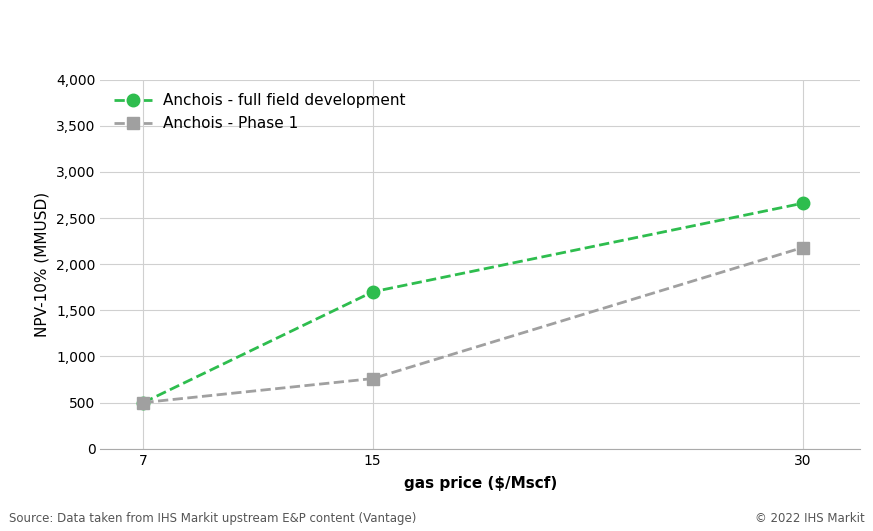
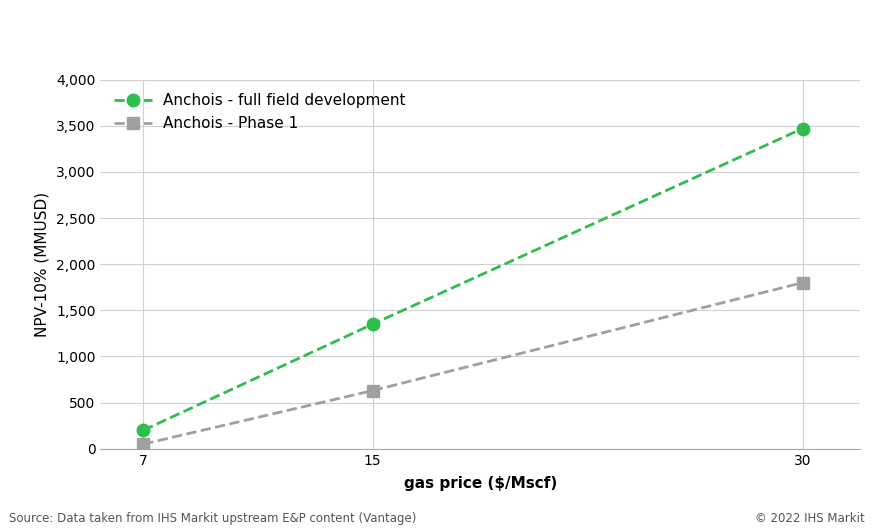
Anchois - full field development/7: 500 -> 200
Anchois - Phase 1/7: 500 -> 50
Anchois - full field development/15: 1,700 -> 1,350
Anchois - Phase 1/15: 760 -> 630
Anchois - full field development/30: 2,660 -> 3,470
Anchois - Phase 1/30: 2,180 -> 1,800
